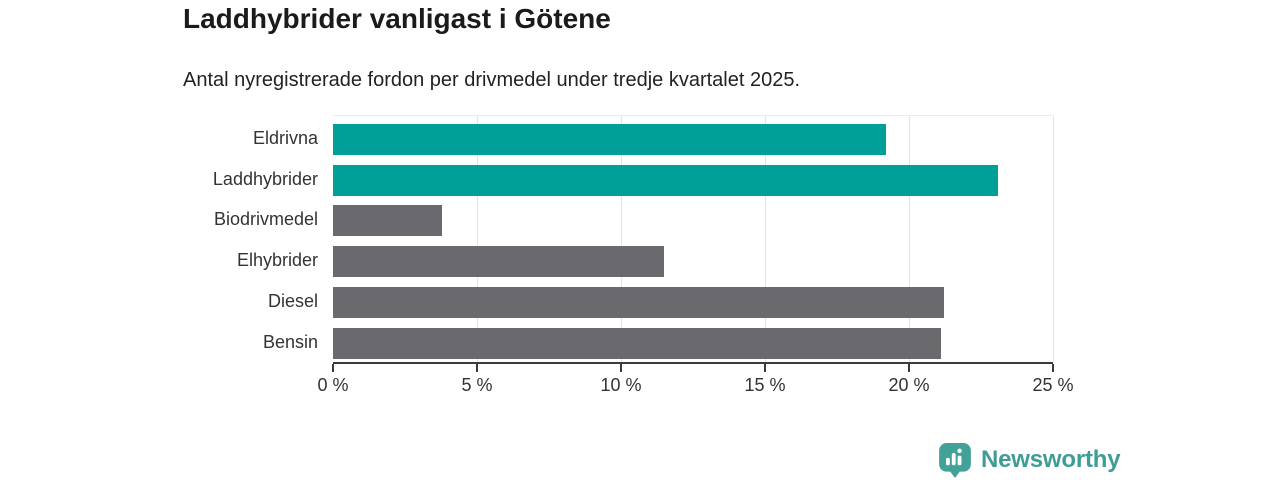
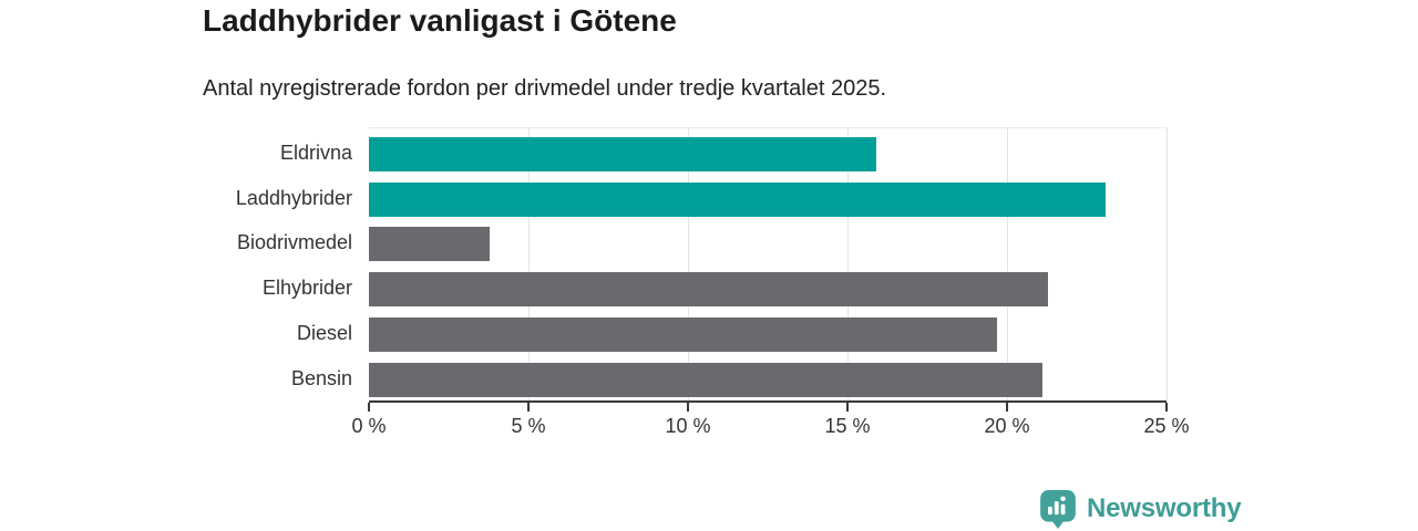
Eldrivna: 19.2% -> 15.9%
Elhybrider: 11.5% -> 21.3%
Diesel: 21.2% -> 19.7%
